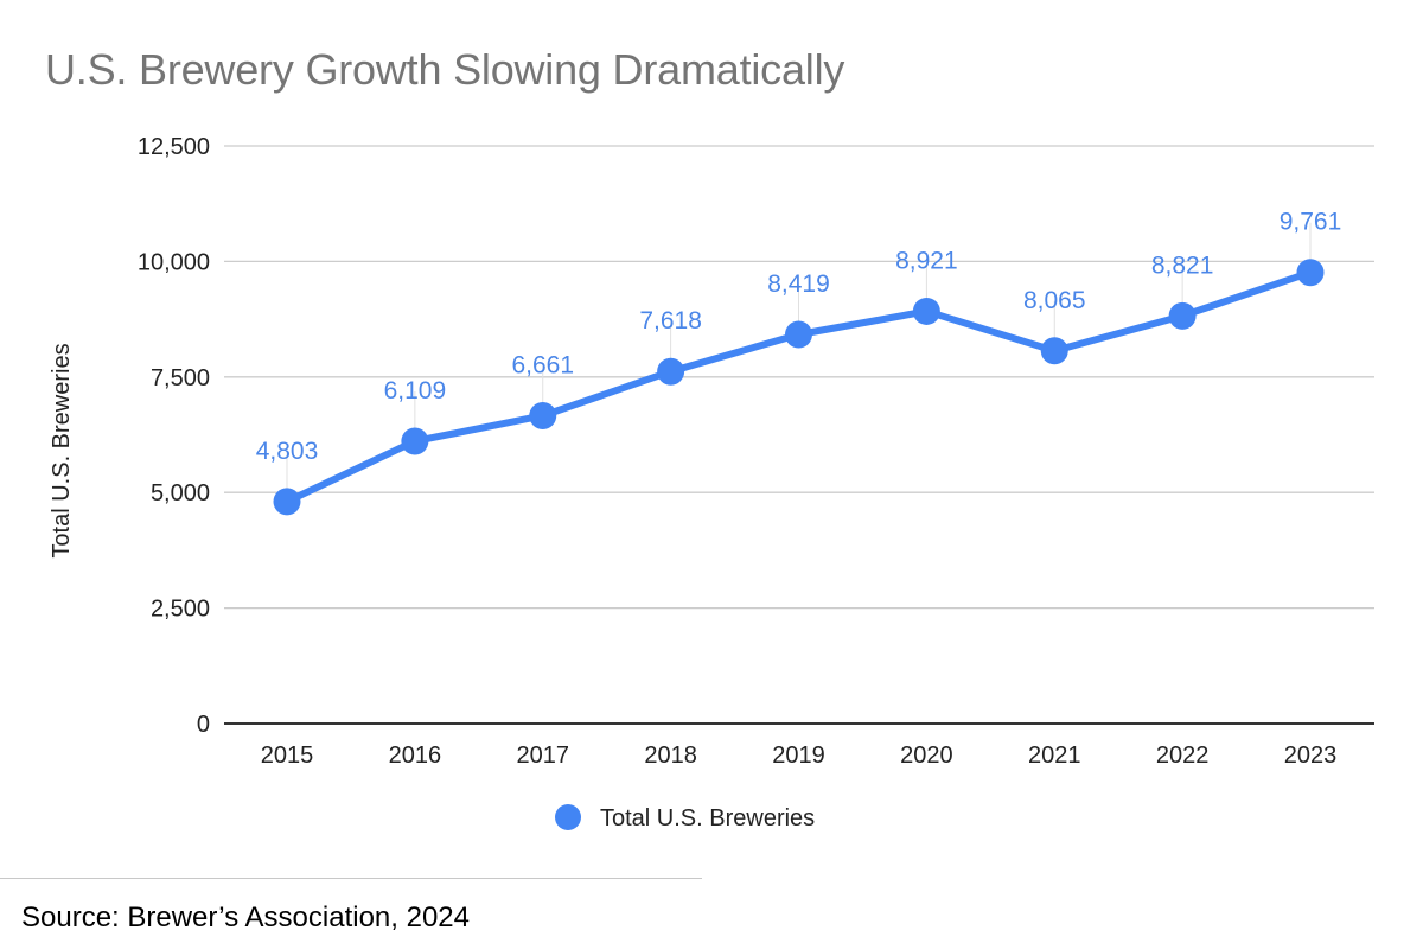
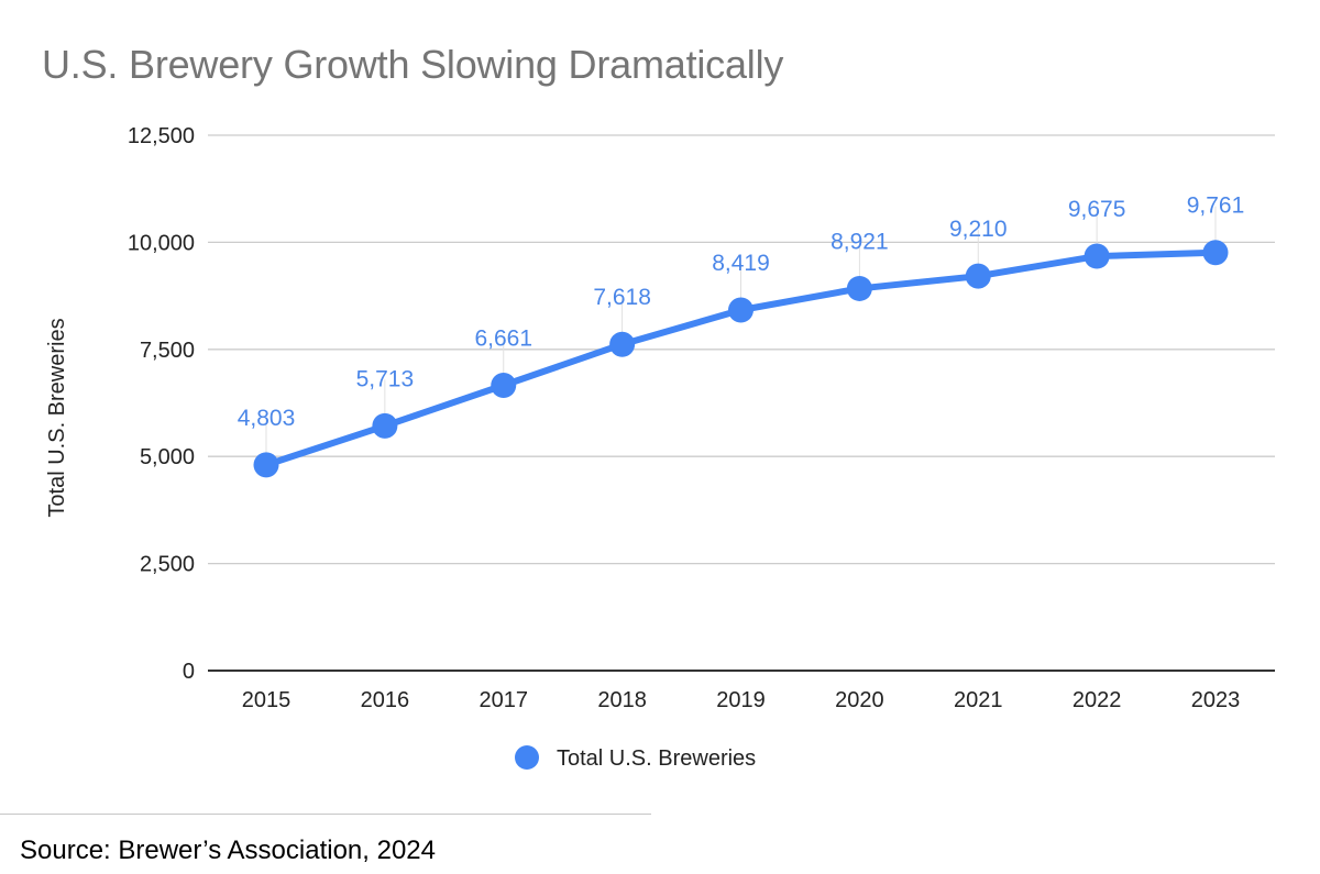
2016: 6,109 -> 5,713
2021: 8,065 -> 9,210
2022: 8,821 -> 9,675
